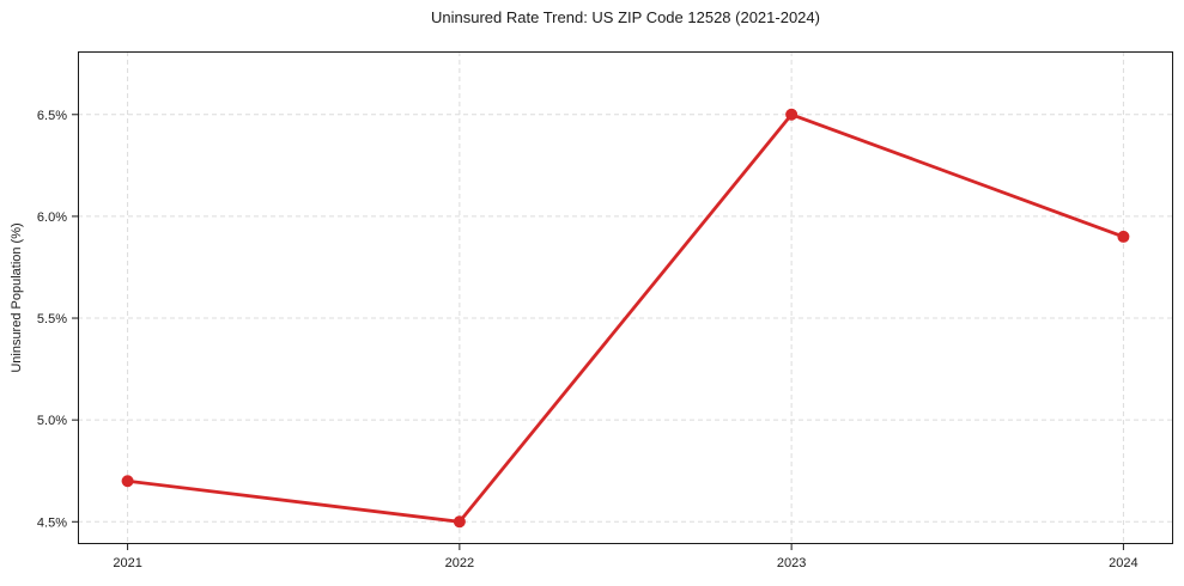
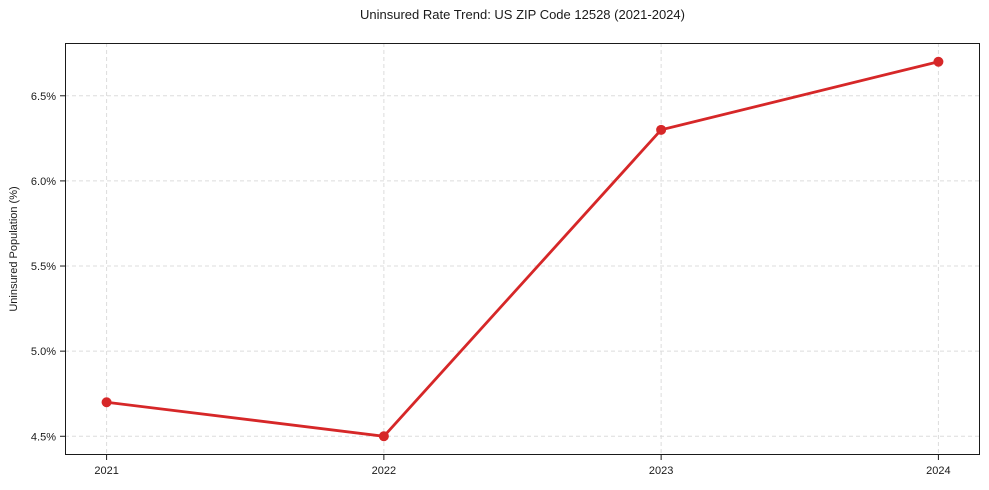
2023: 6.5% -> 6.3%
2024: 5.9% -> 6.7%
